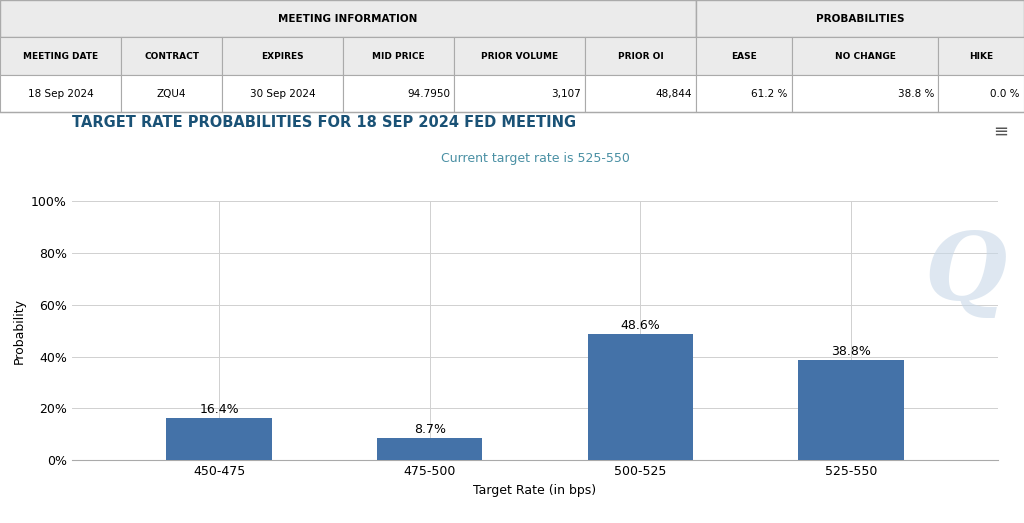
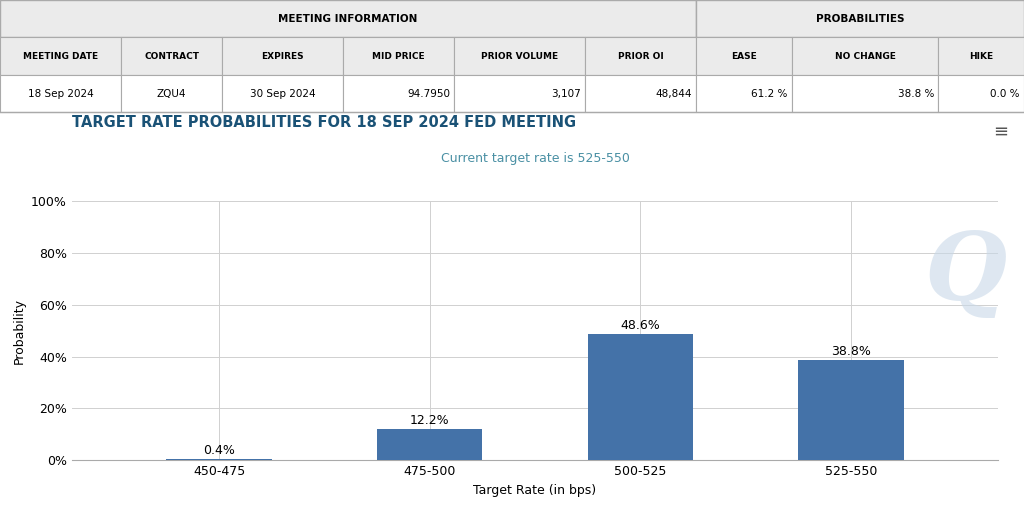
450-475: 16.4% -> 0.4%
475-500: 8.7% -> 12.2%
